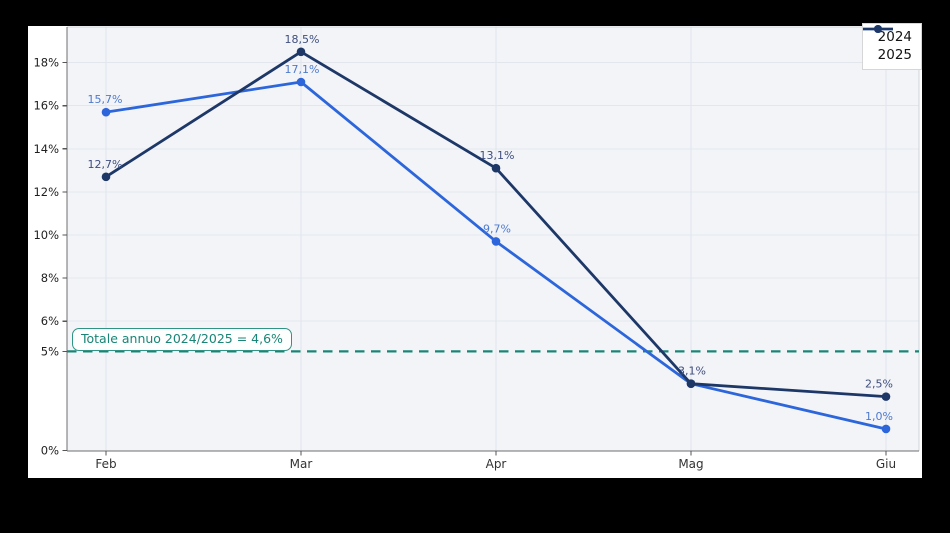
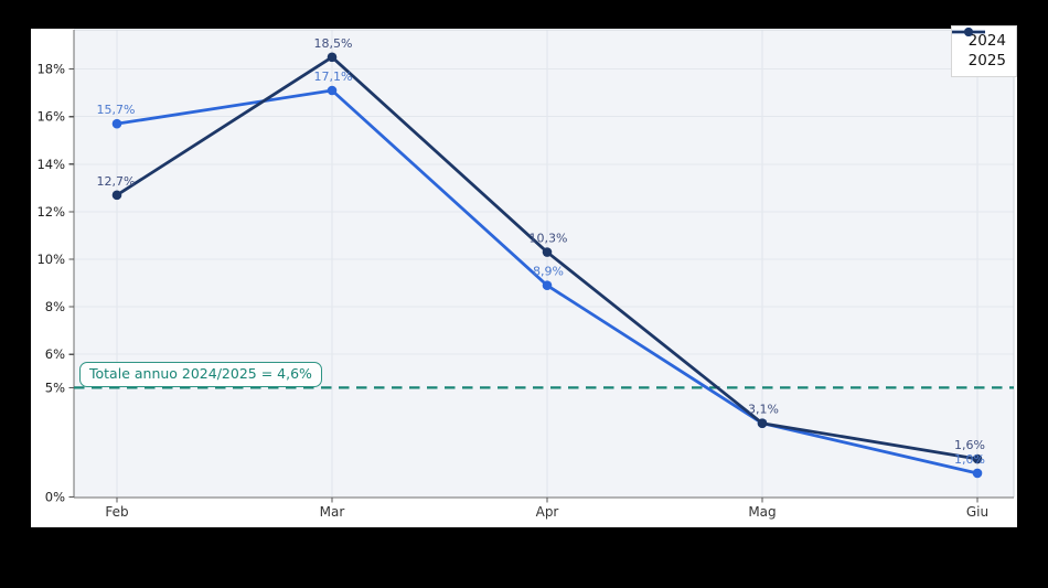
2024/Apr: 9,7% -> 8,9%
2025/Apr: 13,1% -> 10,3%
2025/Giu: 2,5% -> 1,6%
